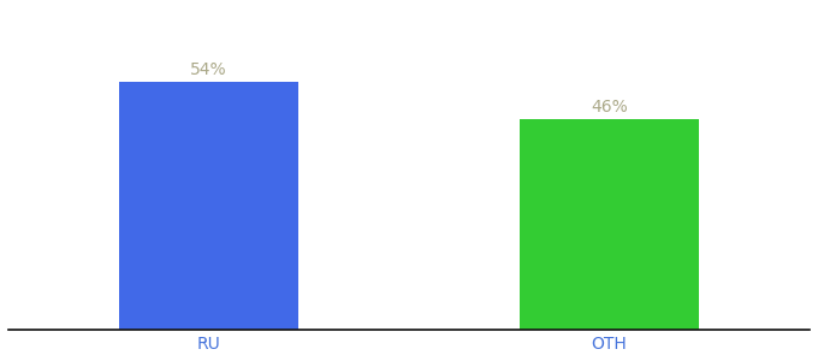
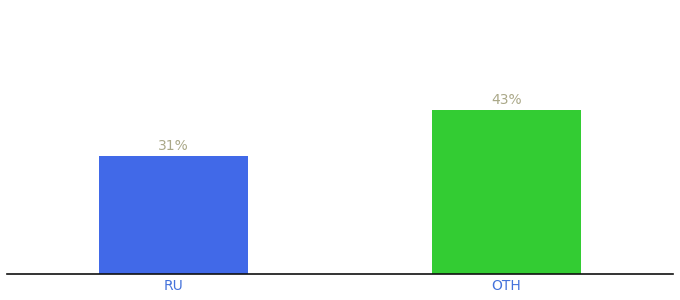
RU: 54% -> 31%
OTH: 46% -> 43%
